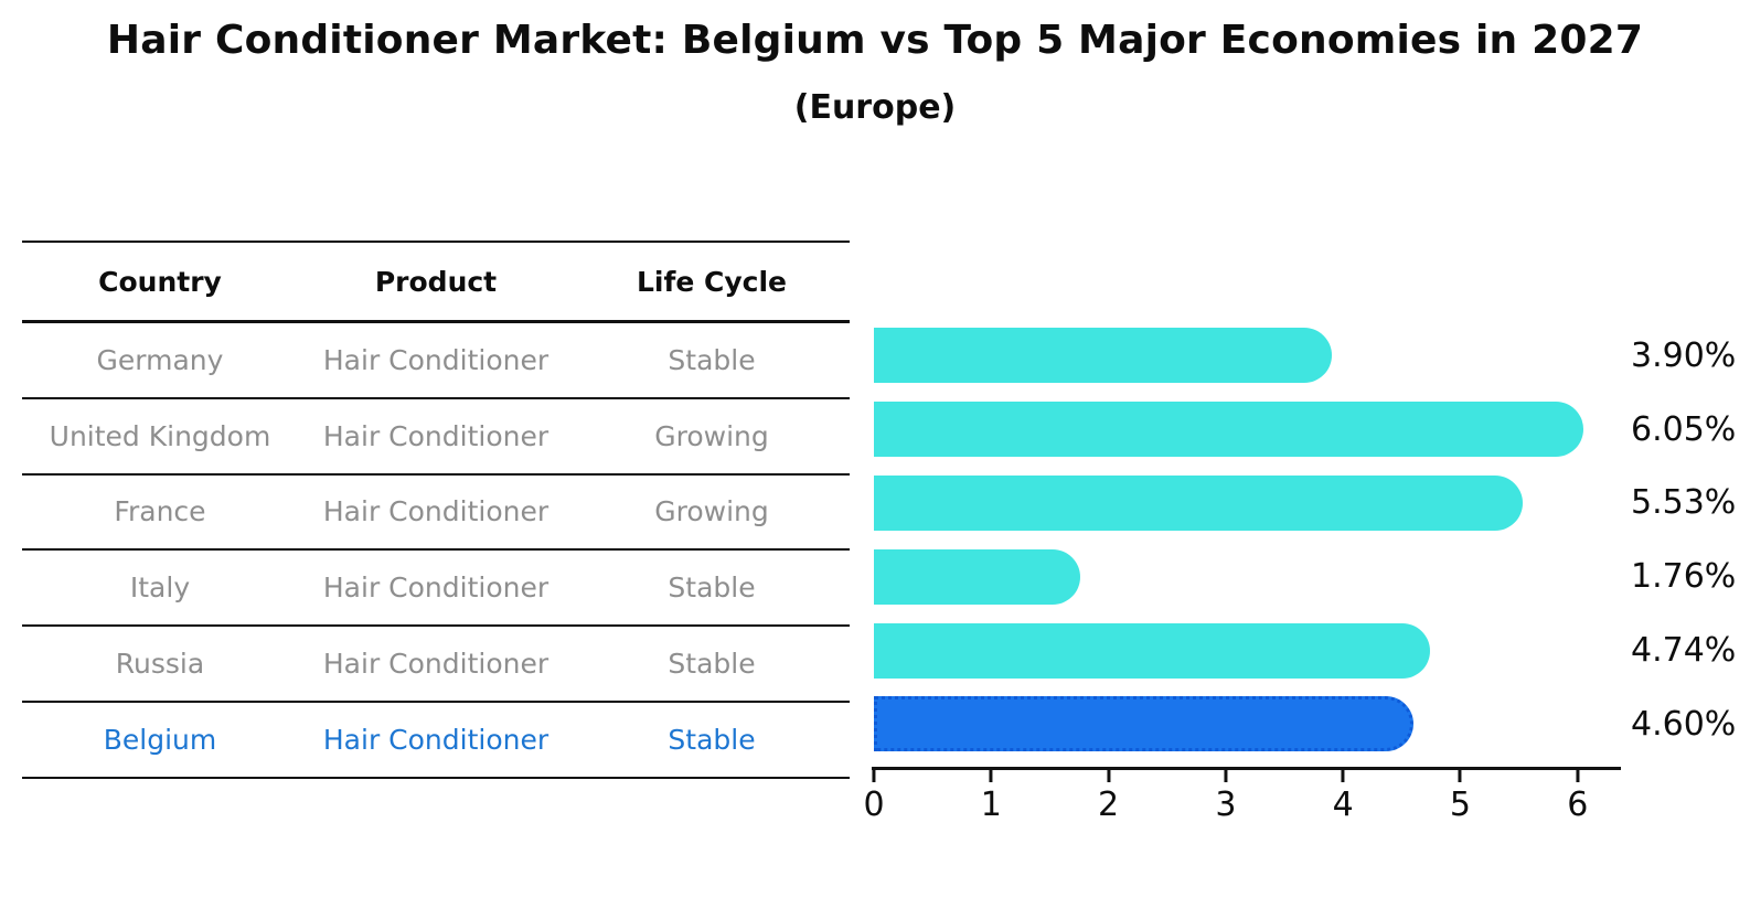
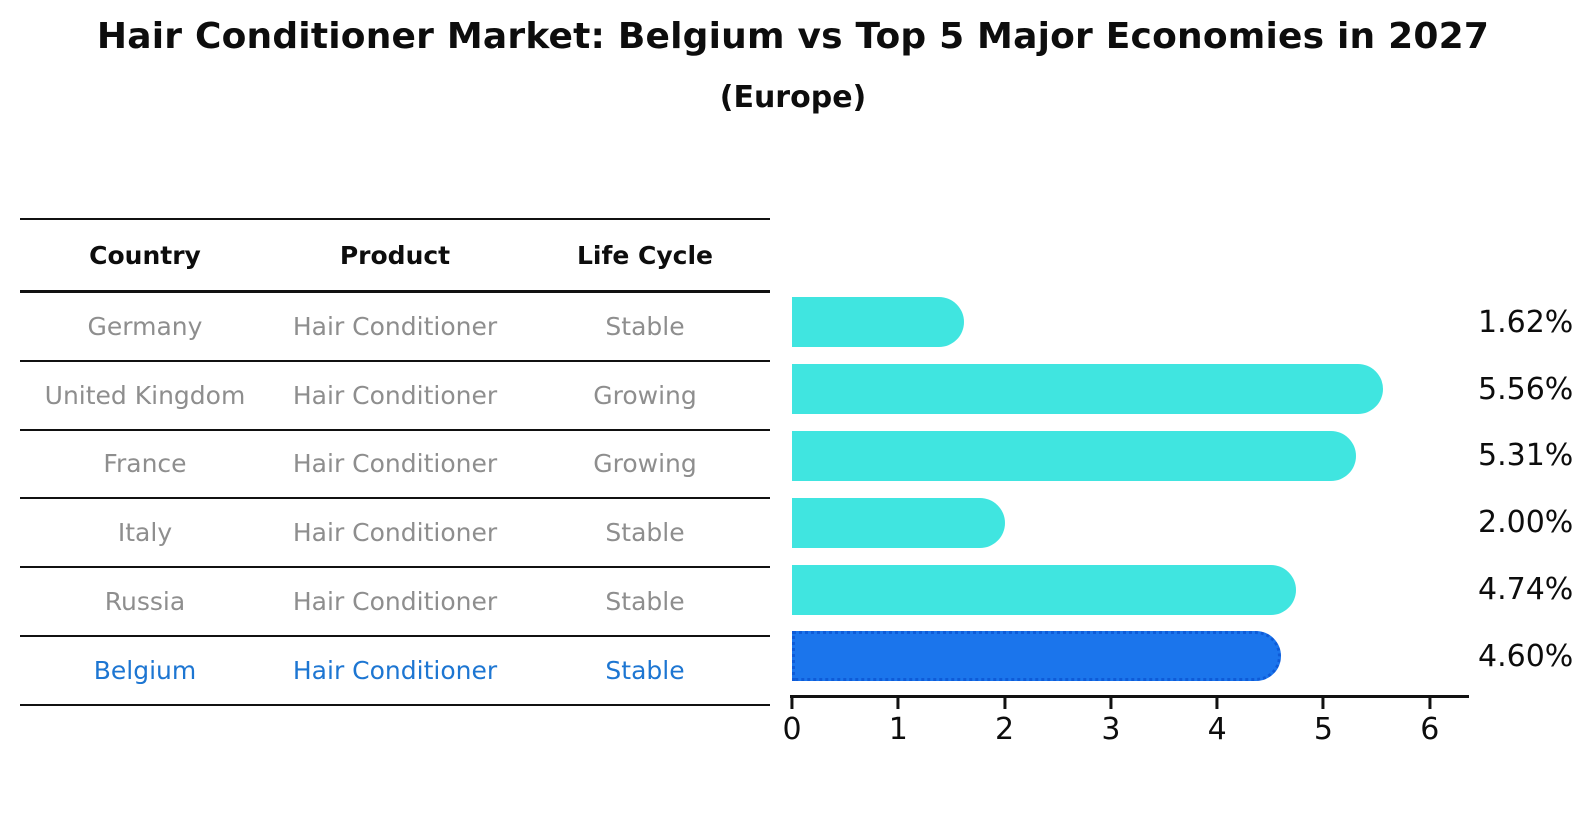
Germany: 3.90% -> 1.62%
United Kingdom: 6.05% -> 5.56%
France: 5.53% -> 5.31%
Italy: 1.76% -> 2.00%
